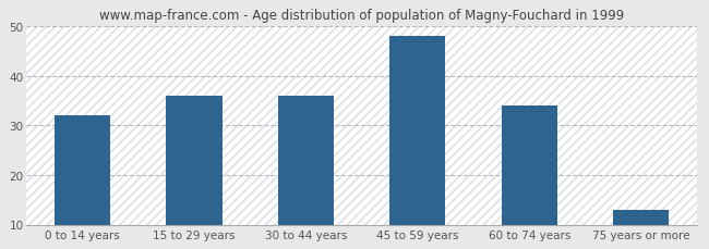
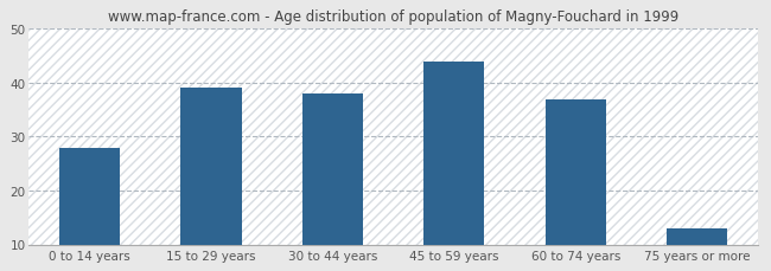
0 to 14 years: 32 -> 28
15 to 29 years: 36 -> 39
30 to 44 years: 36 -> 38
45 to 59 years: 48 -> 44
60 to 74 years: 34 -> 37
